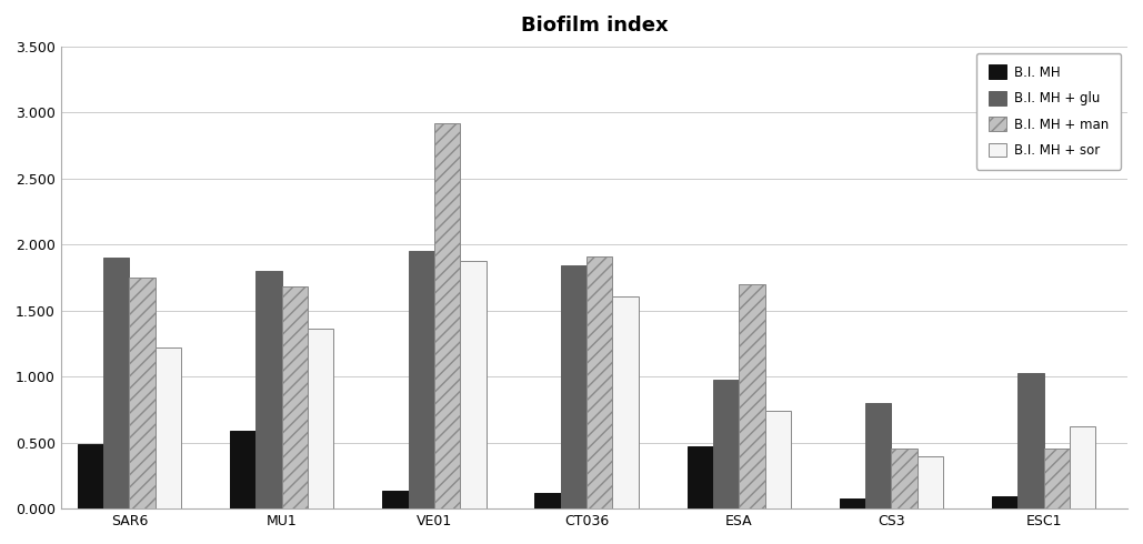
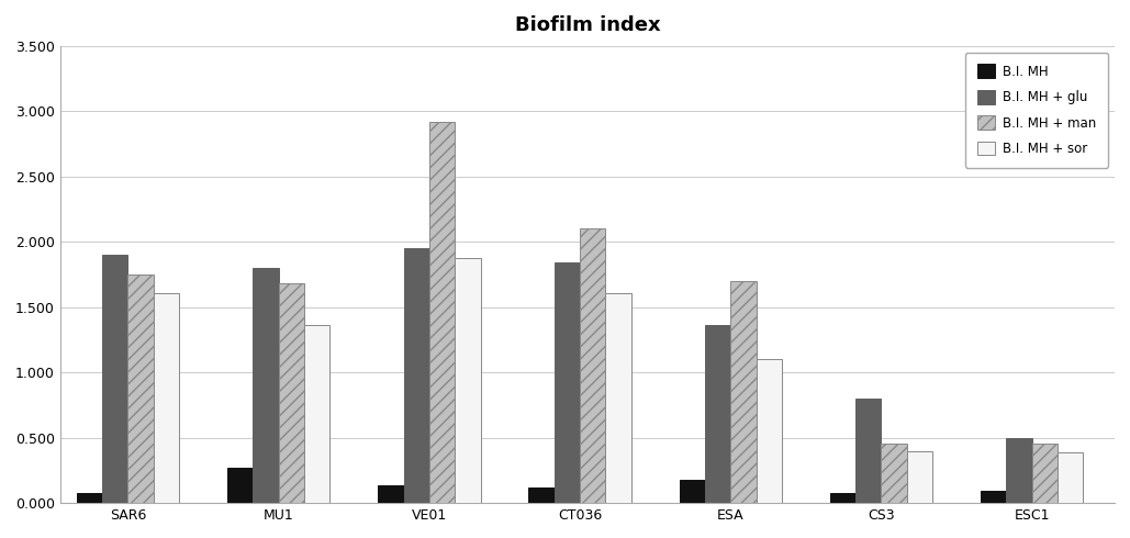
B.I. MH/SAR6: 0.49 -> 0.07
B.I. MH + sor/SAR6: 1.22 -> 1.61
B.I. MH/MU1: 0.59 -> 0.28
B.I. MH + man/CT036: 1.91 -> 2.10
B.I. MH/ESA: 0.47 -> 0.17
B.I. MH + glu/ESA: 0.98 -> 1.36
B.I. MH + sor/ESA: 0.74 -> 1.10
B.I. MH + glu/ESC1: 1.03 -> 0.49
B.I. MH + sor/ESC1: 0.62 -> 0.39
